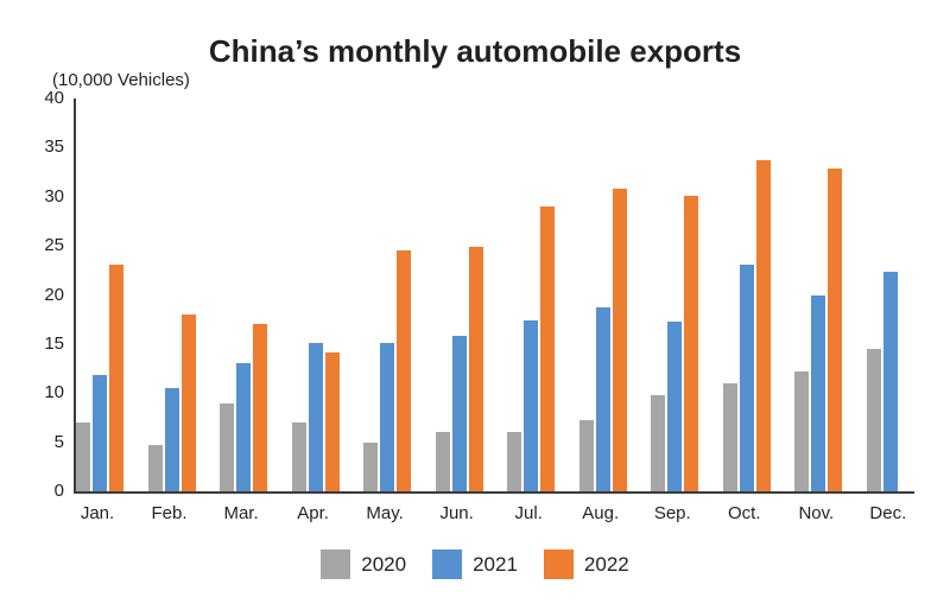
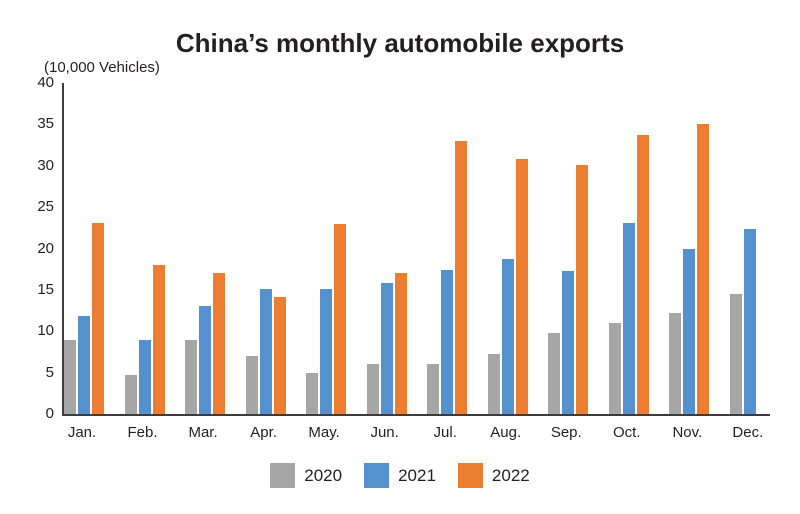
2020/Jan.: 7 -> 9
2021/Feb.: 10 -> 9
2022/May.: 24 -> 23
2022/Jun.: 25 -> 17
2022/Jul.: 29 -> 33
2022/Nov.: 33 -> 35
